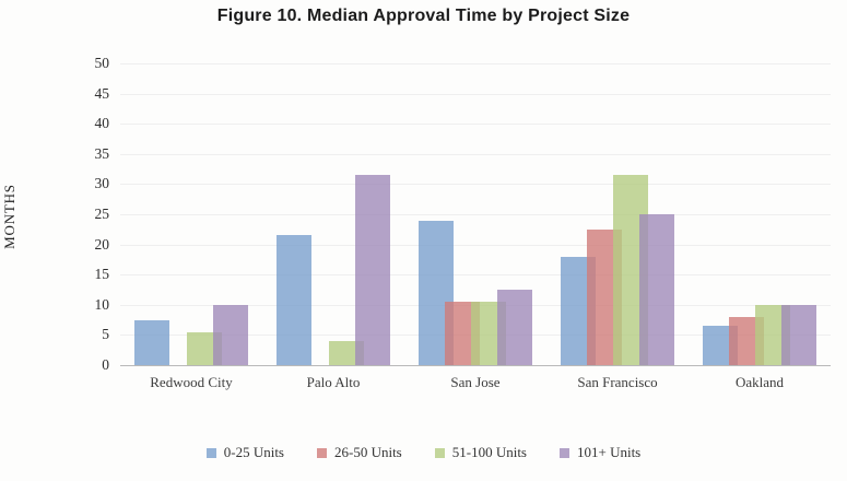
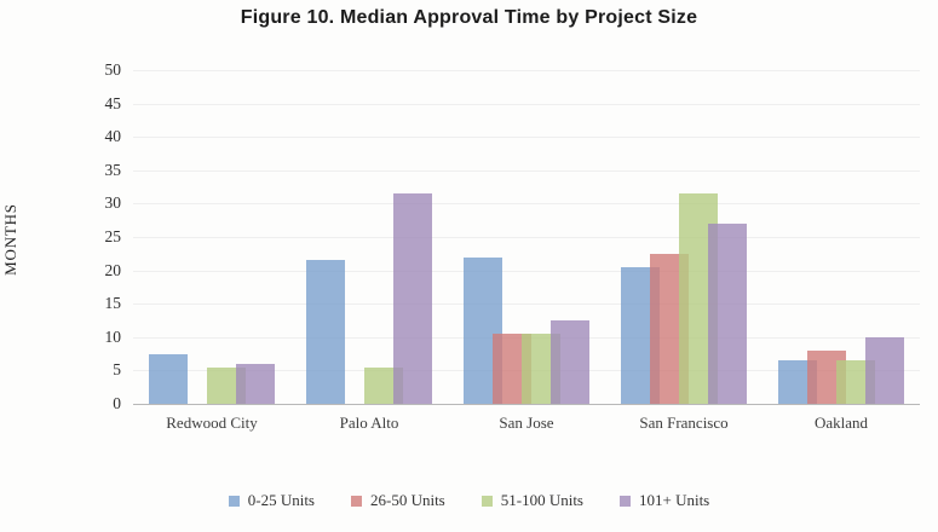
101+ Units/Redwood City: 10 -> 6
51-100 Units/Palo Alto: 4 -> 6
0-25 Units/San Jose: 24 -> 22
0-25 Units/San Francisco: 18 -> 20
101+ Units/San Francisco: 25 -> 27
51-100 Units/Oakland: 10 -> 6
